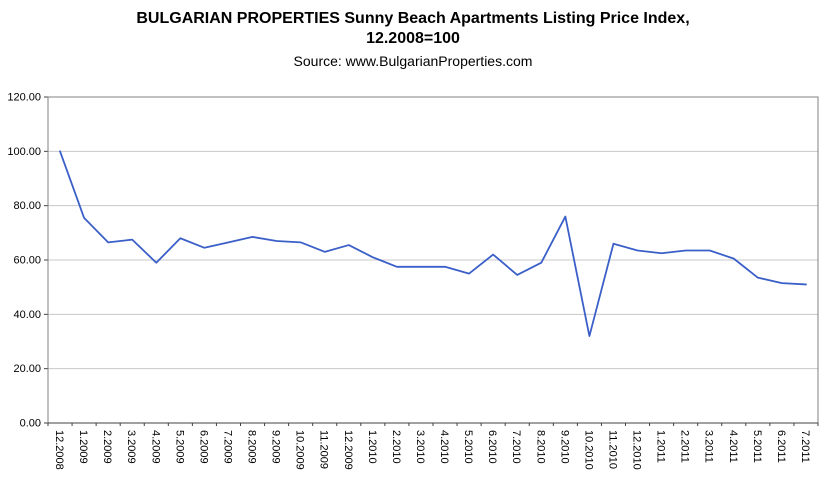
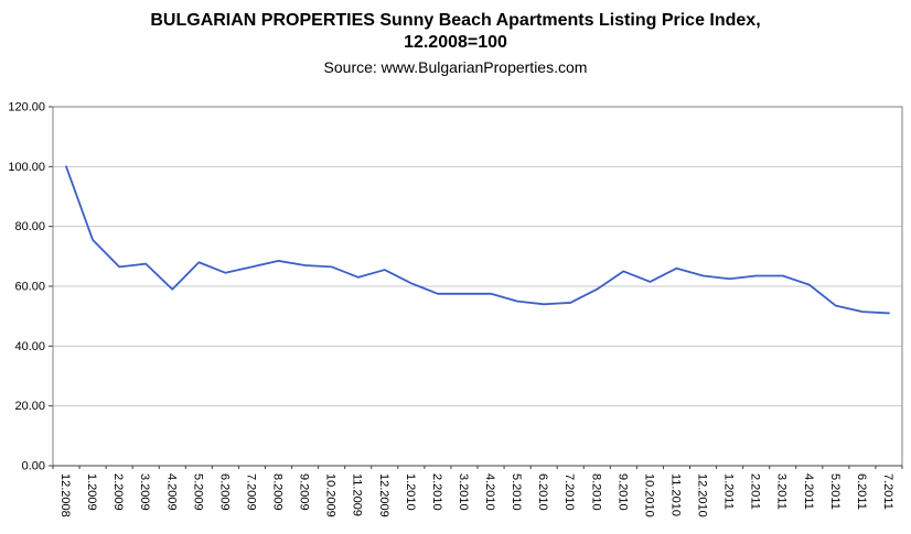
6.2010: 62 -> 54
9.2010: 76 -> 65
10.2010: 32 -> 62
